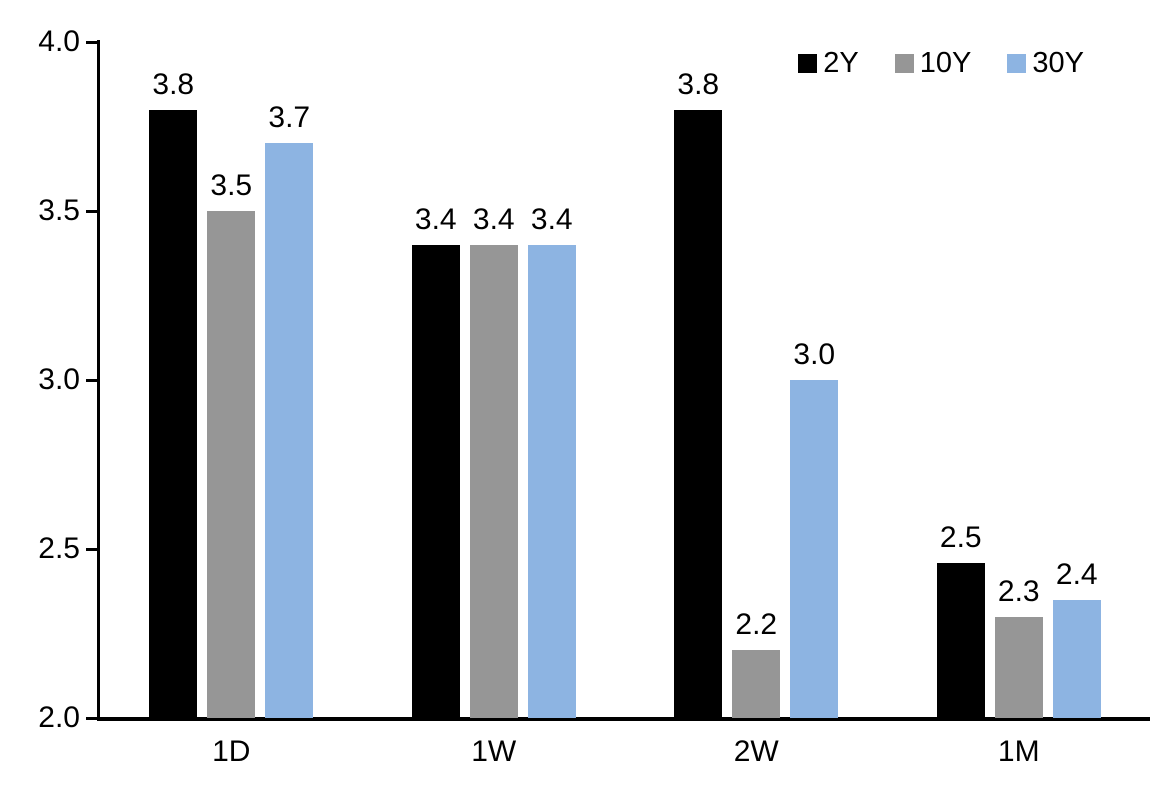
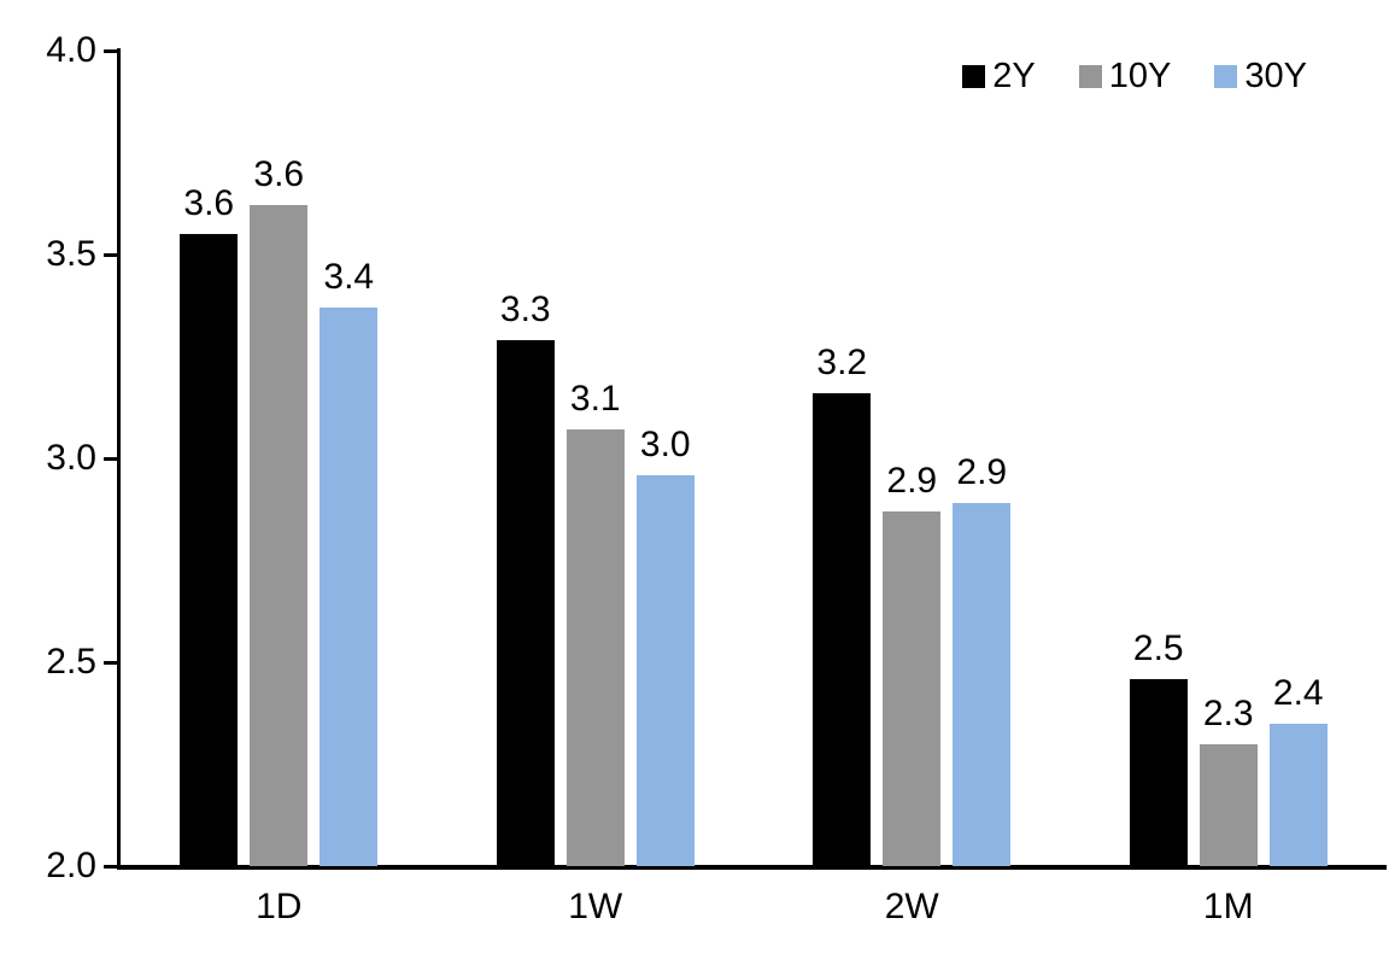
2Y/1D: 3.8 -> 3.6
10Y/1D: 3.5 -> 3.6
30Y/1D: 3.7 -> 3.4
2Y/1W: 3.4 -> 3.3
10Y/1W: 3.4 -> 3.1
30Y/1W: 3.4 -> 3.0
2Y/2W: 3.8 -> 3.2
10Y/2W: 2.2 -> 2.9
30Y/2W: 3.0 -> 2.9
